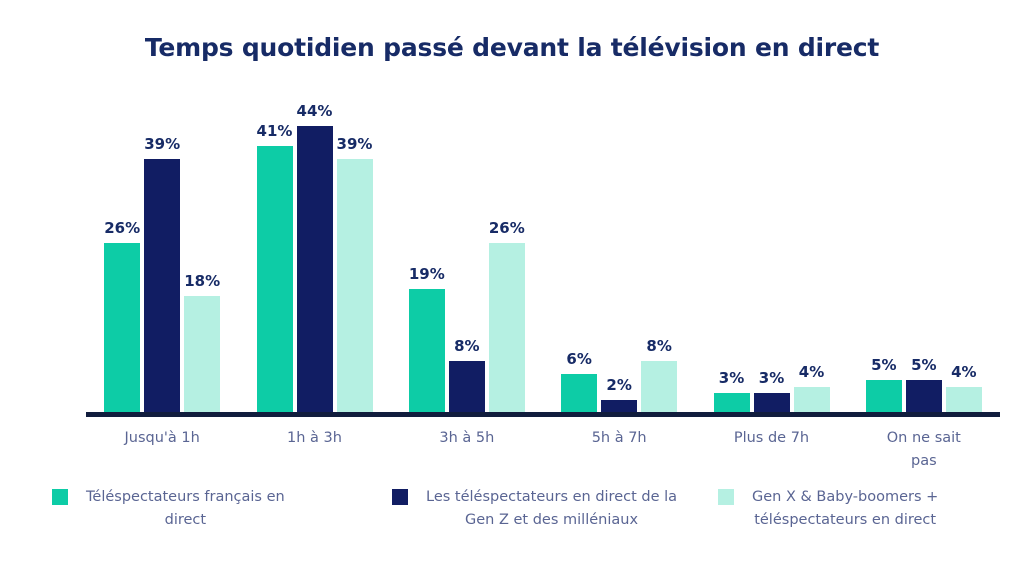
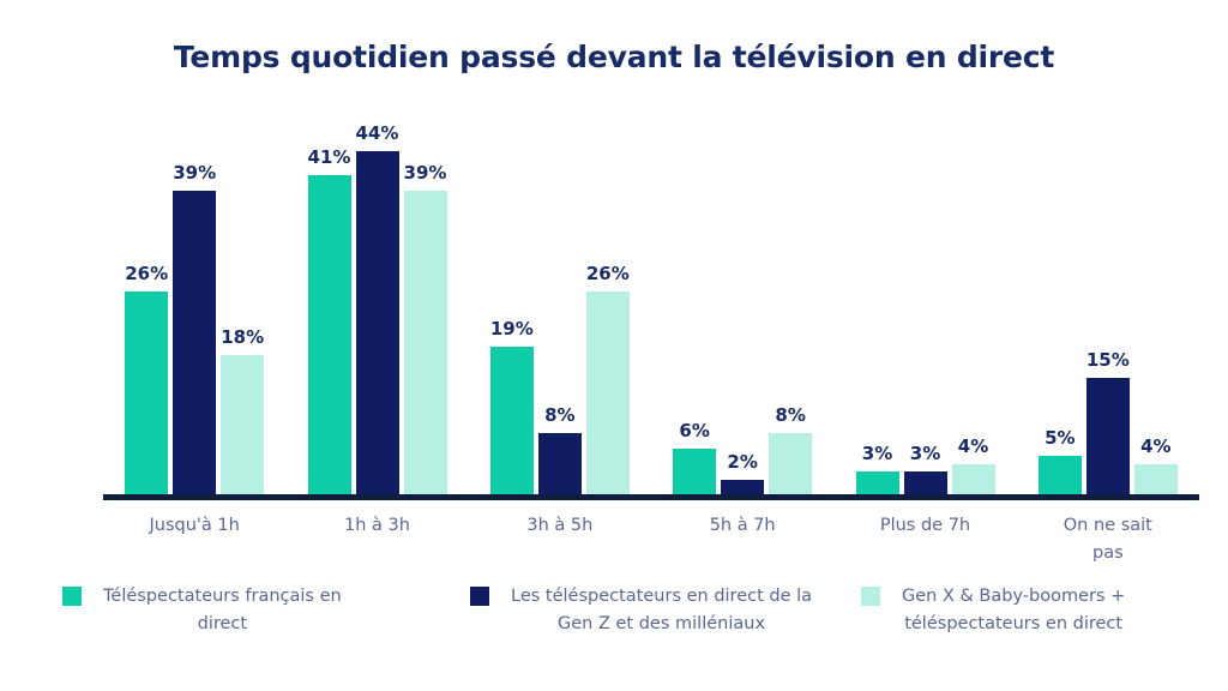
Les téléspectateurs en direct de la Gen Z et des milléniaux/On ne sait pas: 5% -> 15%
